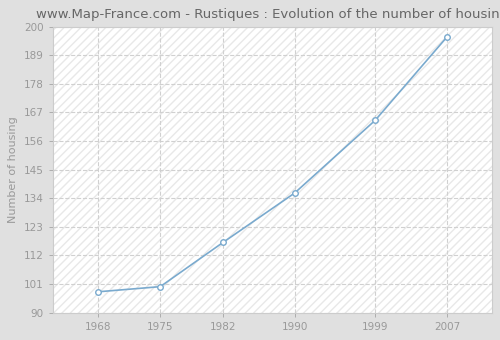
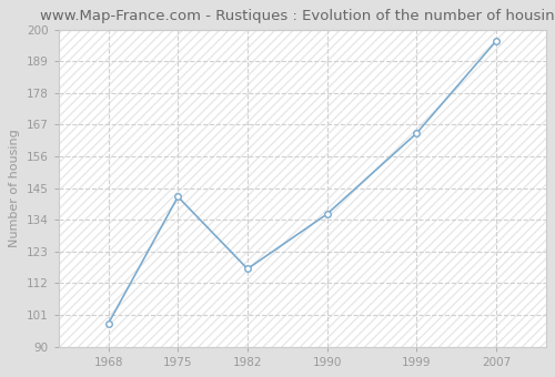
1975: 100 -> 142
